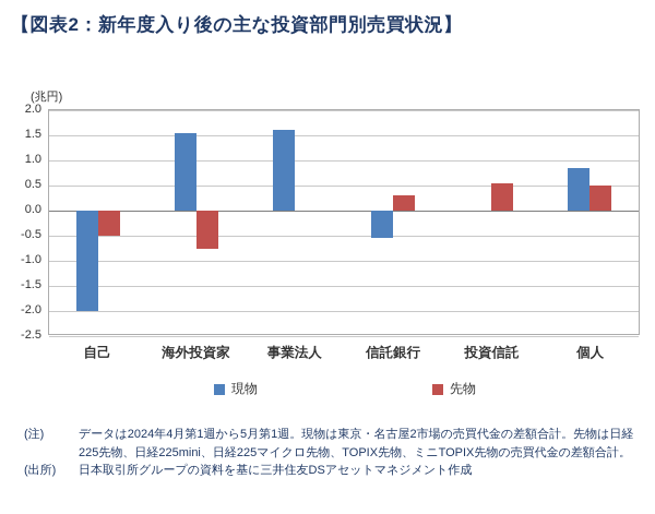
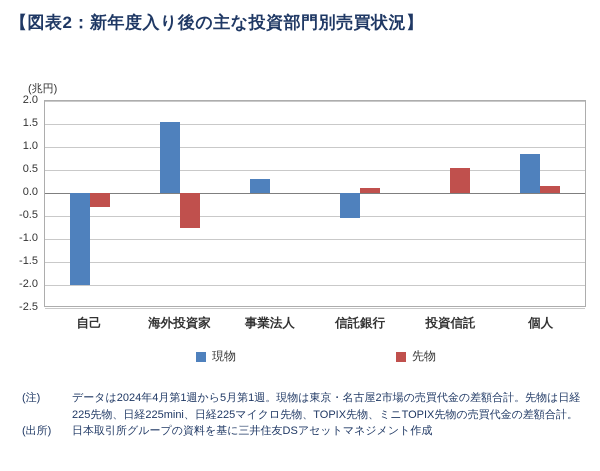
先物/自己: -0.5 -> -0.3
現物/事業法人: 1.6 -> 0.3
先物/信託銀行: 0.3 -> 0.1
先物/個人: 0.5 -> 0.1
